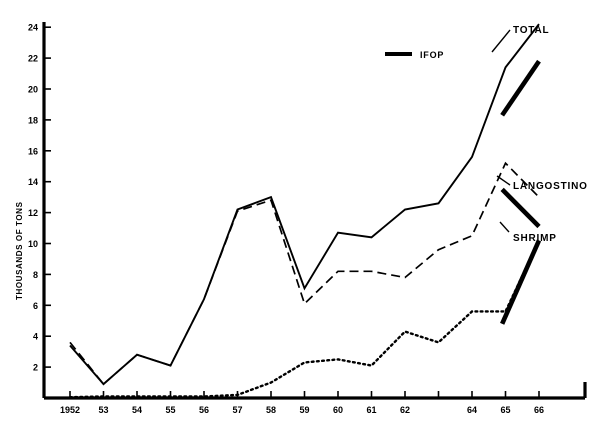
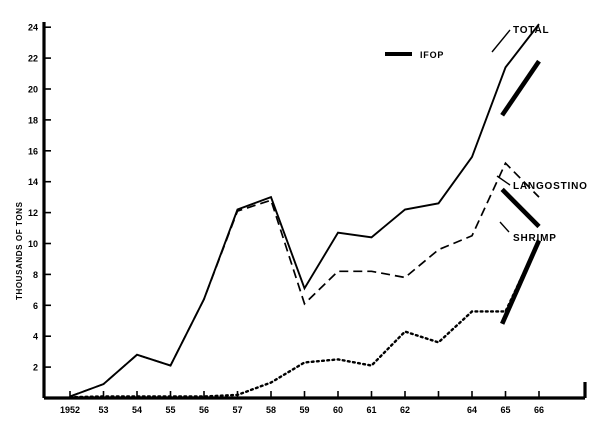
TOTAL/1952: 3.4 -> 0.1
LANGOSTINO/1952: 3.6 -> 0.1
